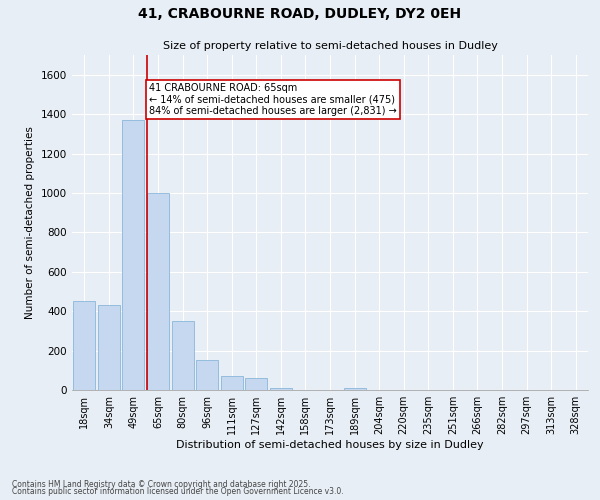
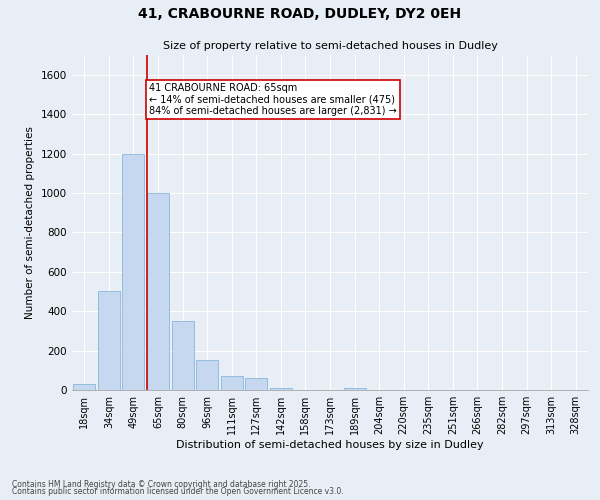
18sqm: 450 -> 30
34sqm: 430 -> 500
49sqm: 1370 -> 1200
